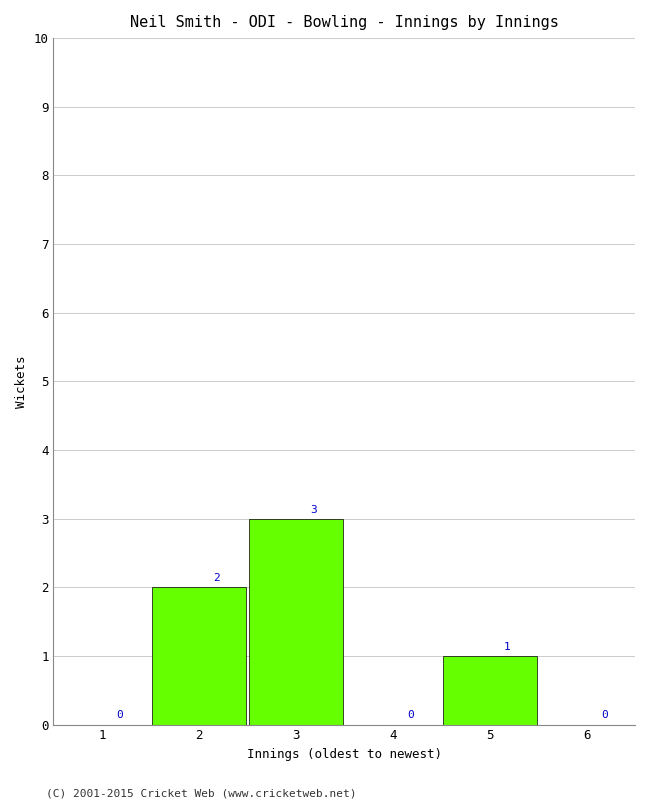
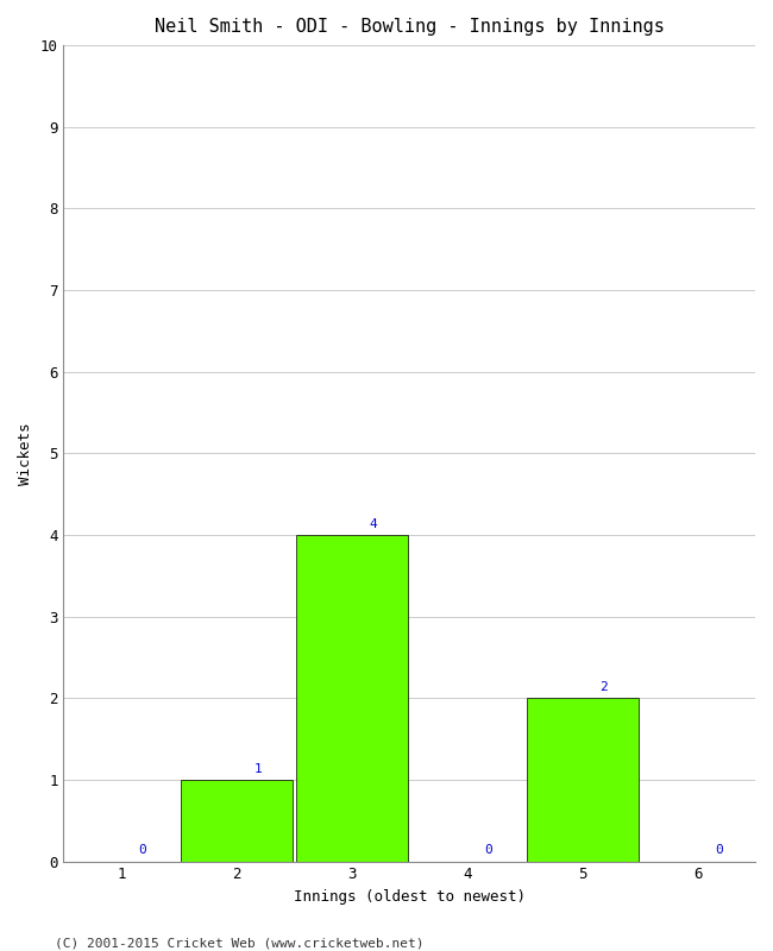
2: 2 -> 1
3: 3 -> 4
5: 1 -> 2
